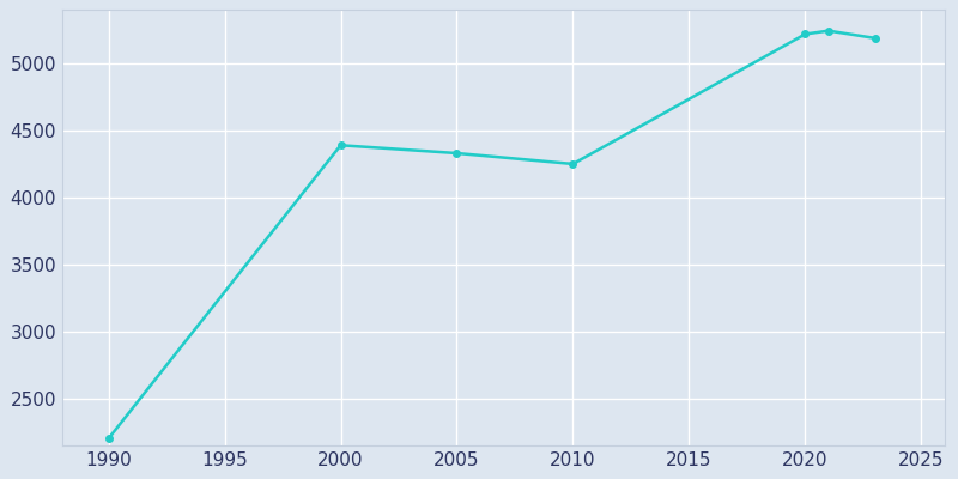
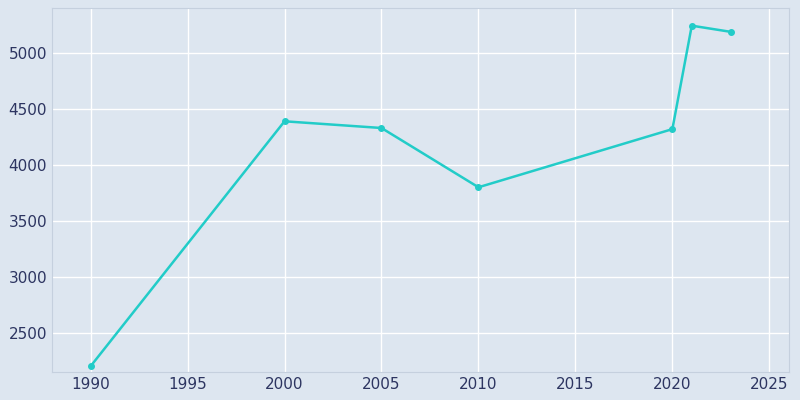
2010: 4250 -> 3800
2020: 5220 -> 4320
